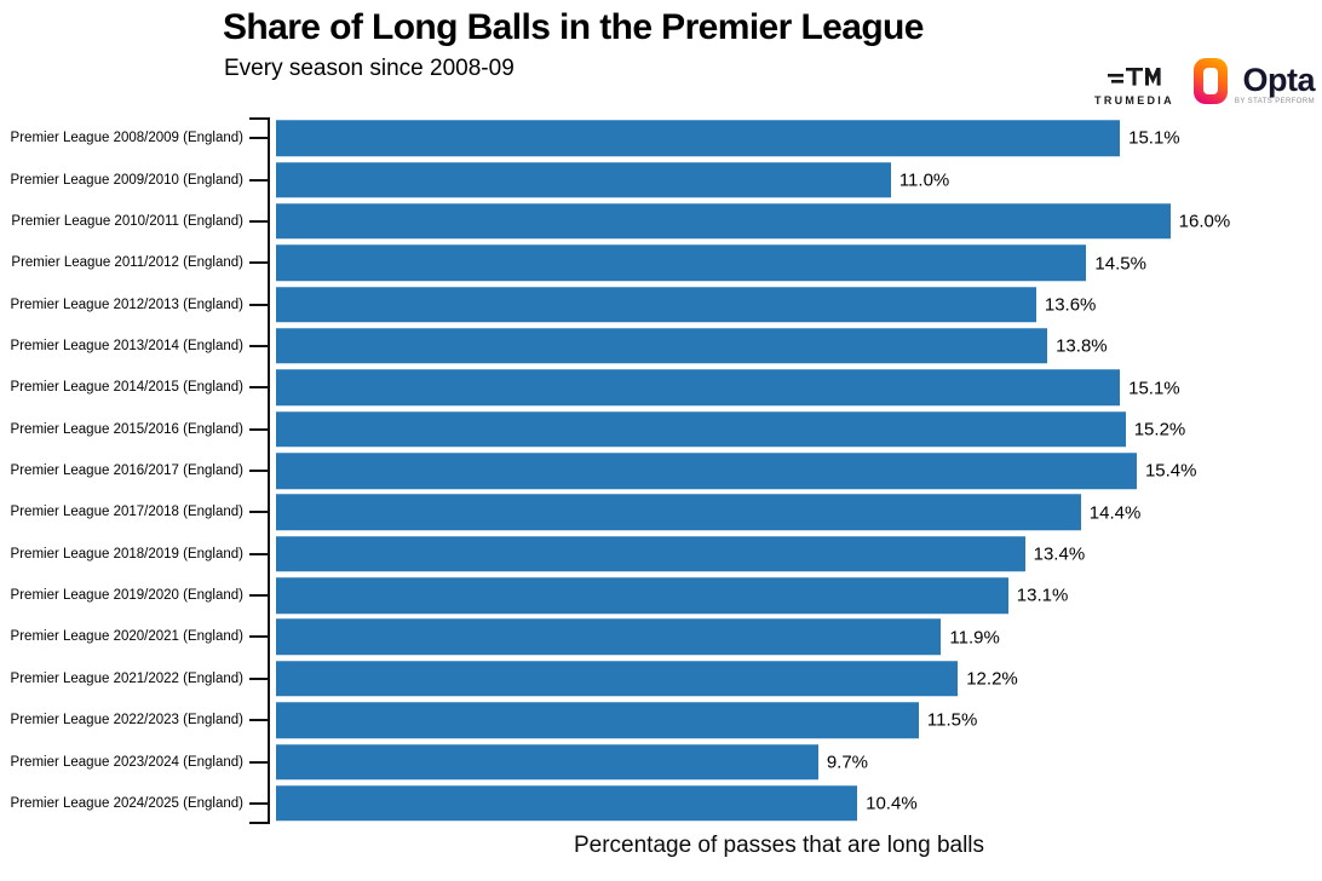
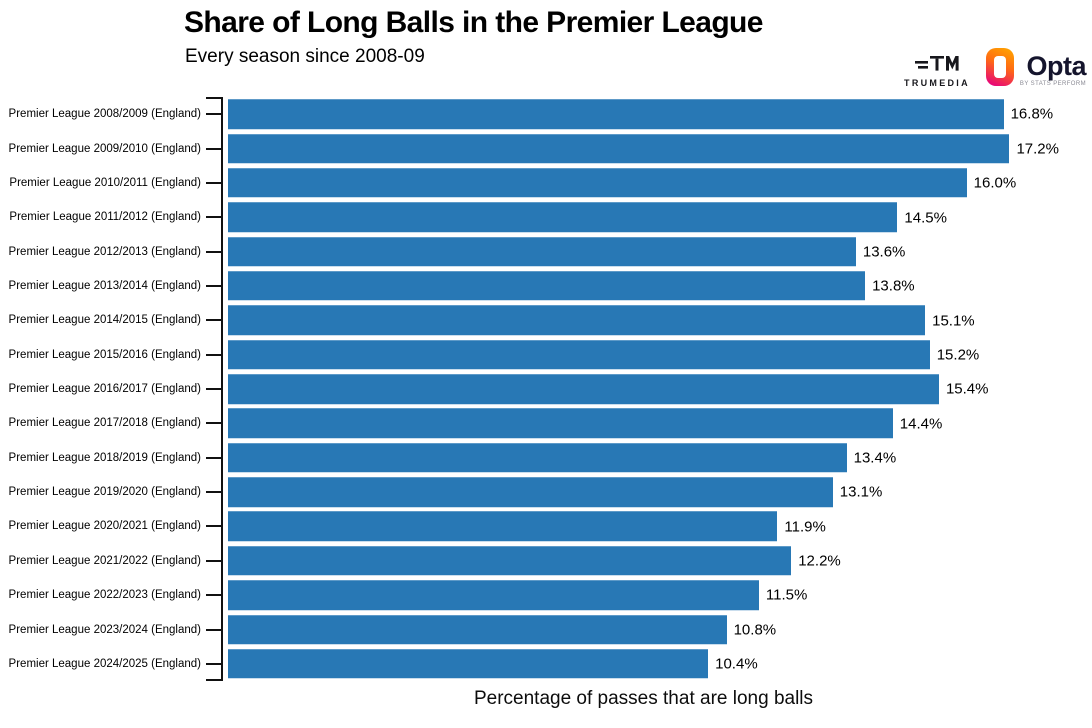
Premier League 2008/2009 (England): 15.1% -> 16.8%
Premier League 2009/2010 (England): 11.0% -> 17.2%
Premier League 2023/2024 (England): 9.7% -> 10.8%
